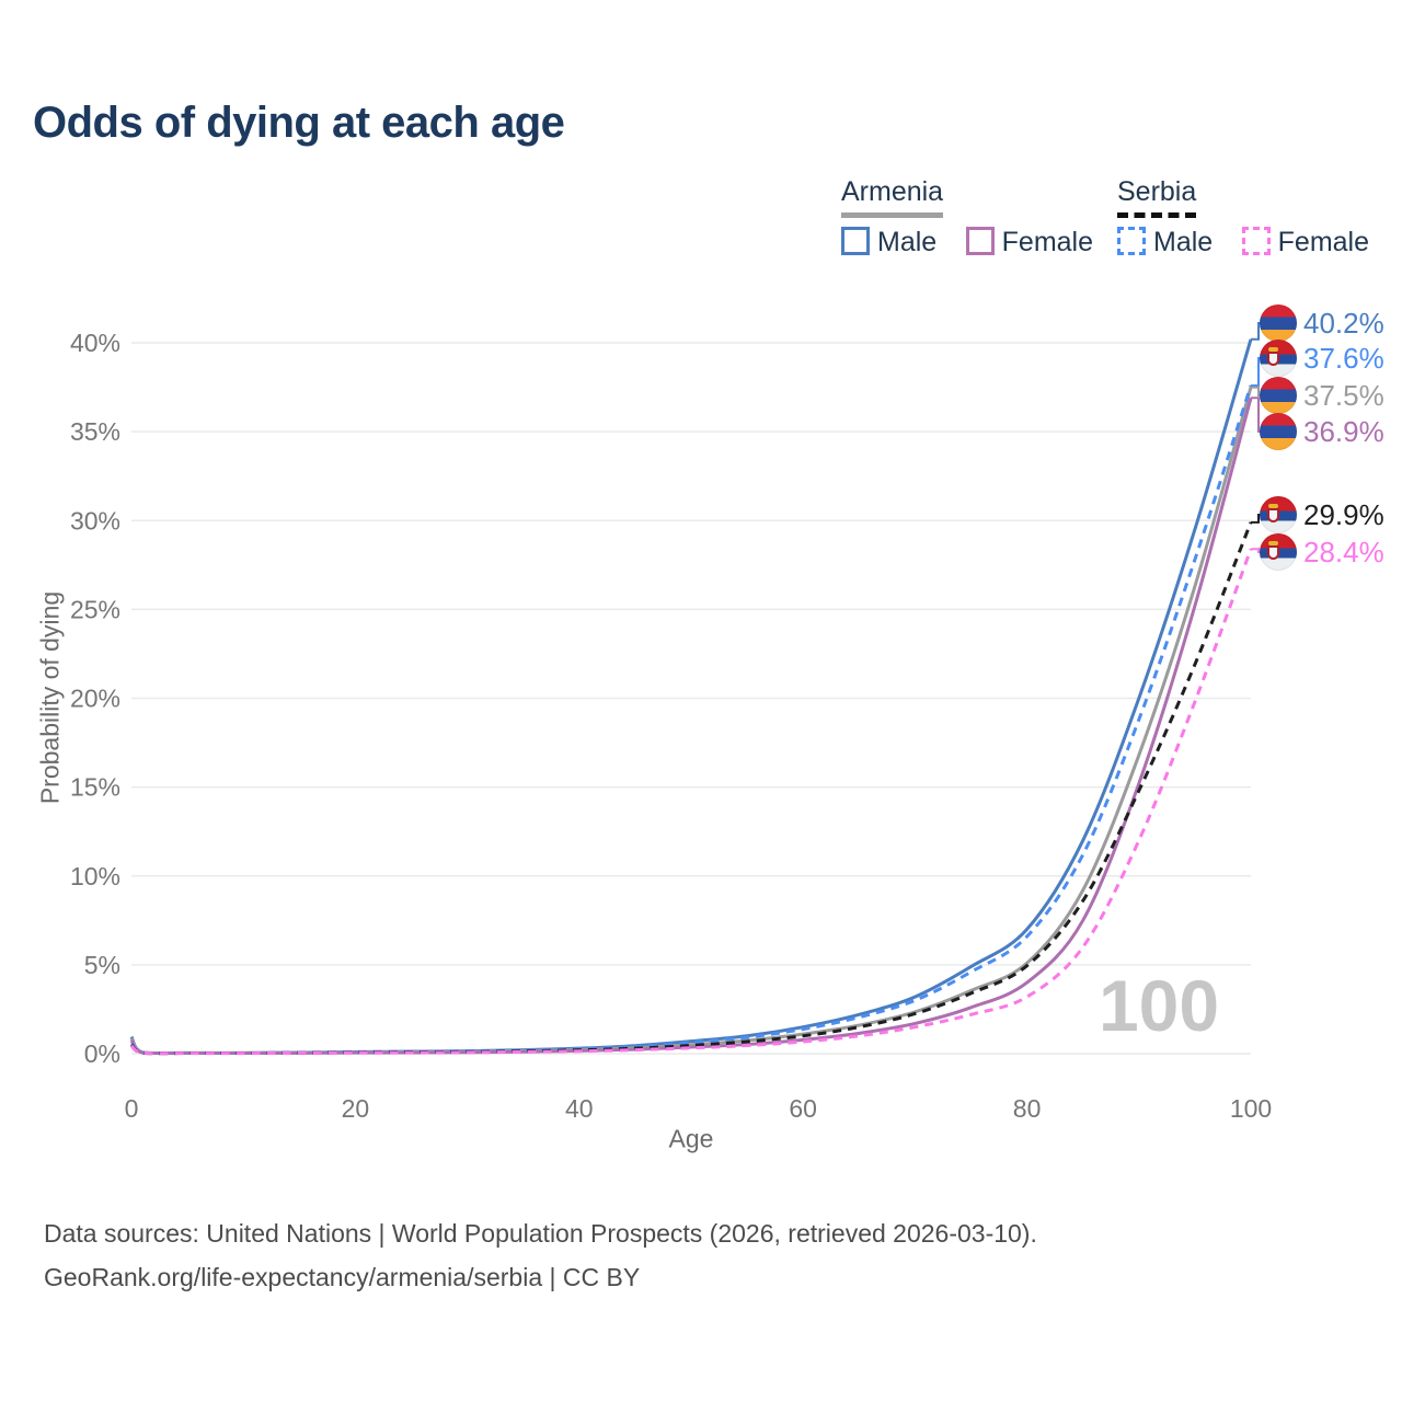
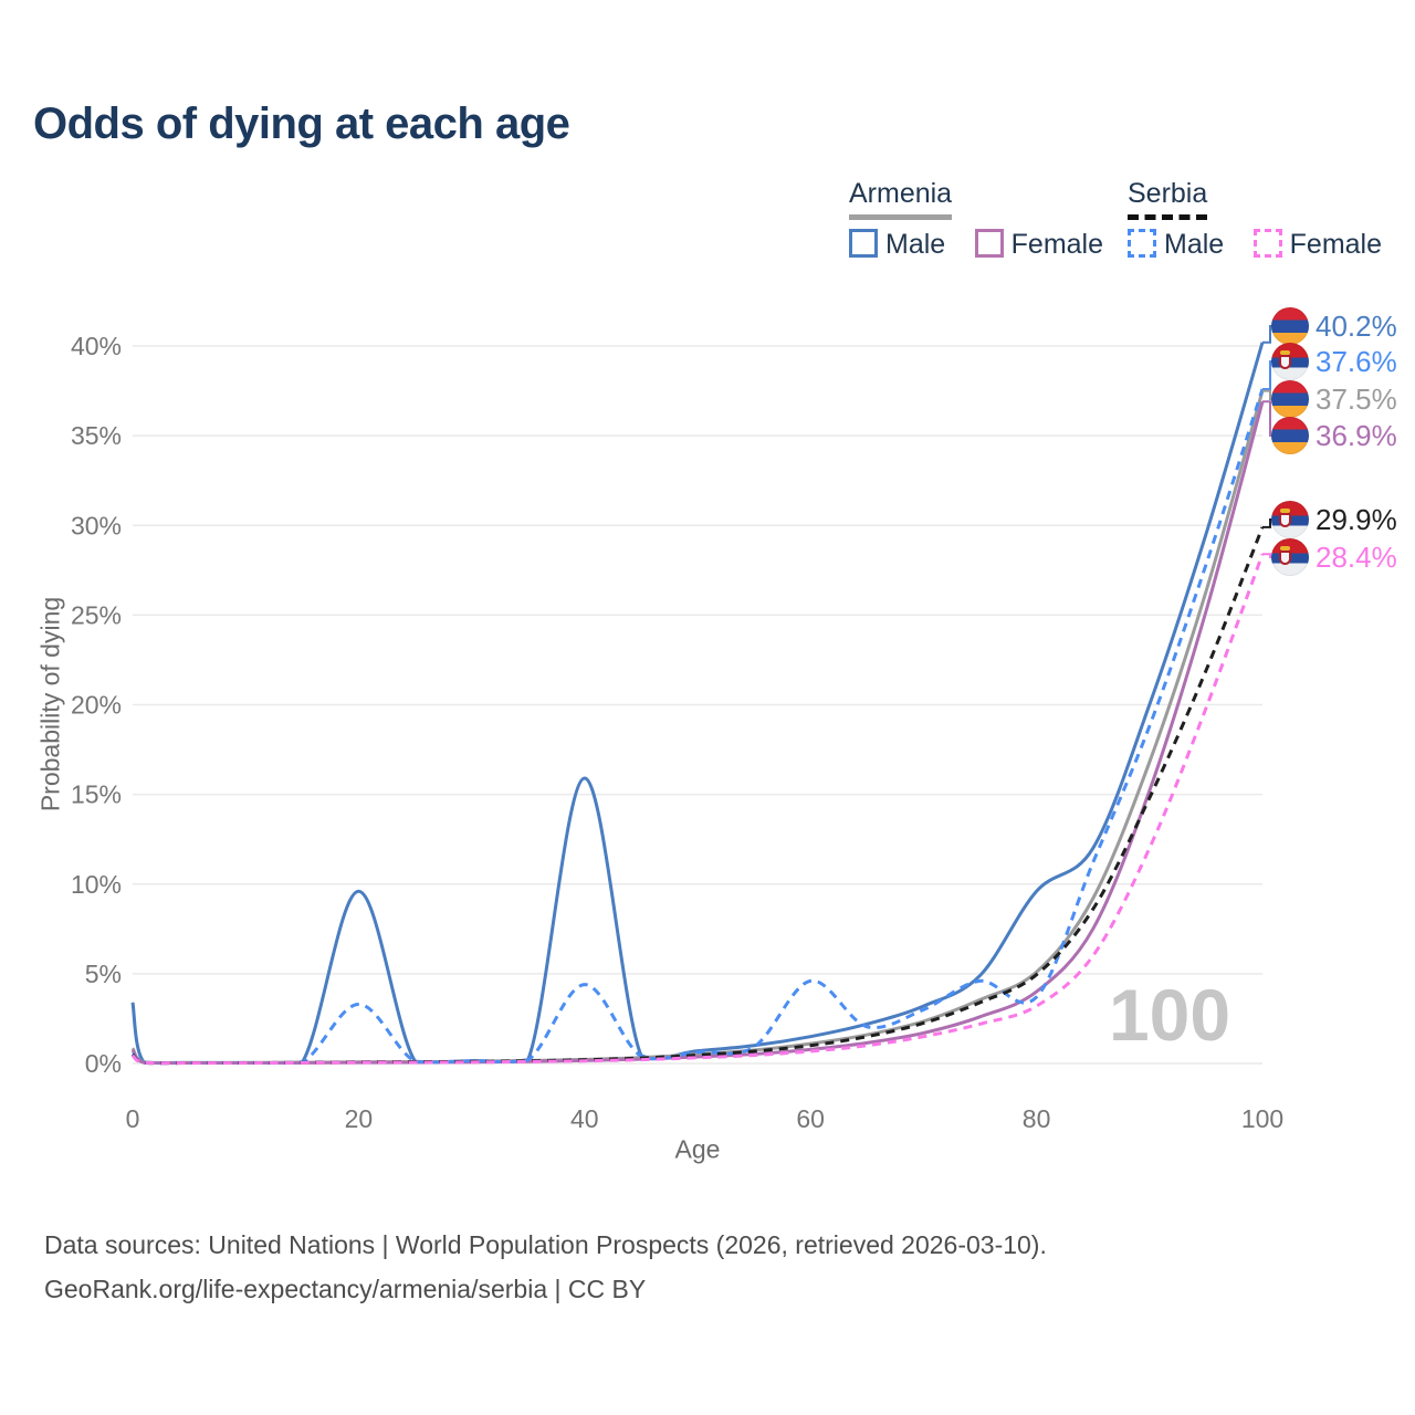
Armenia Male/0: 0.9% -> 3.4%
Armenia Male/20: 0.1% -> 9.6%
Serbia Male/20: 0.1% -> 3.3%
Armenia Male/40: 0.3% -> 15.9%
Serbia Male/40: 0.3% -> 4.4%
Serbia Male/60: 1.4% -> 4.6%
Armenia Male/80: 7.0% -> 9.6%
Serbia Male/80: 6.6% -> 3.7%
